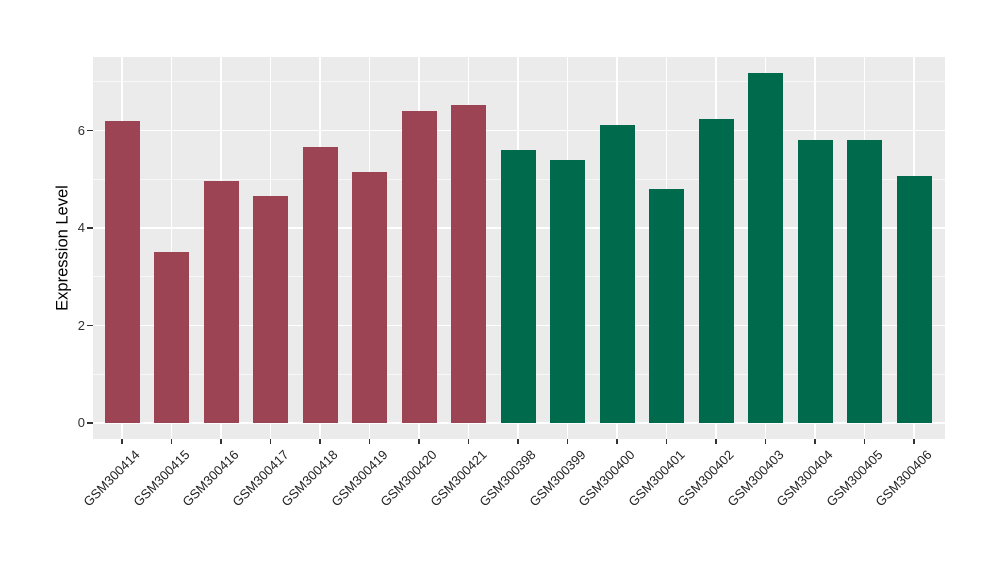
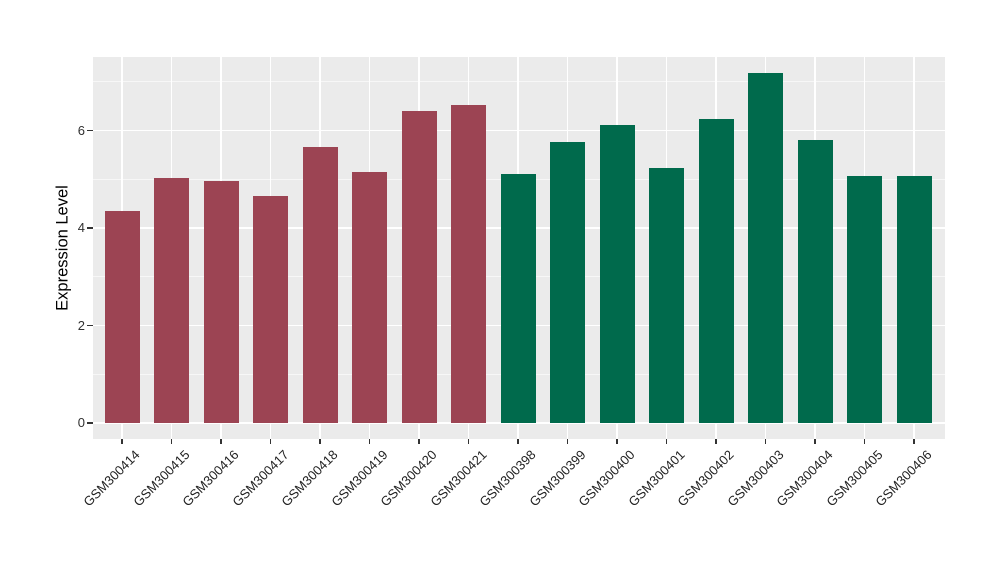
GSM300414: 6.2 -> 4.3
GSM300415: 3.5 -> 5.0
GSM300398: 5.6 -> 5.1
GSM300399: 5.4 -> 5.8
GSM300401: 4.8 -> 5.2
GSM300405: 5.8 -> 5.1
